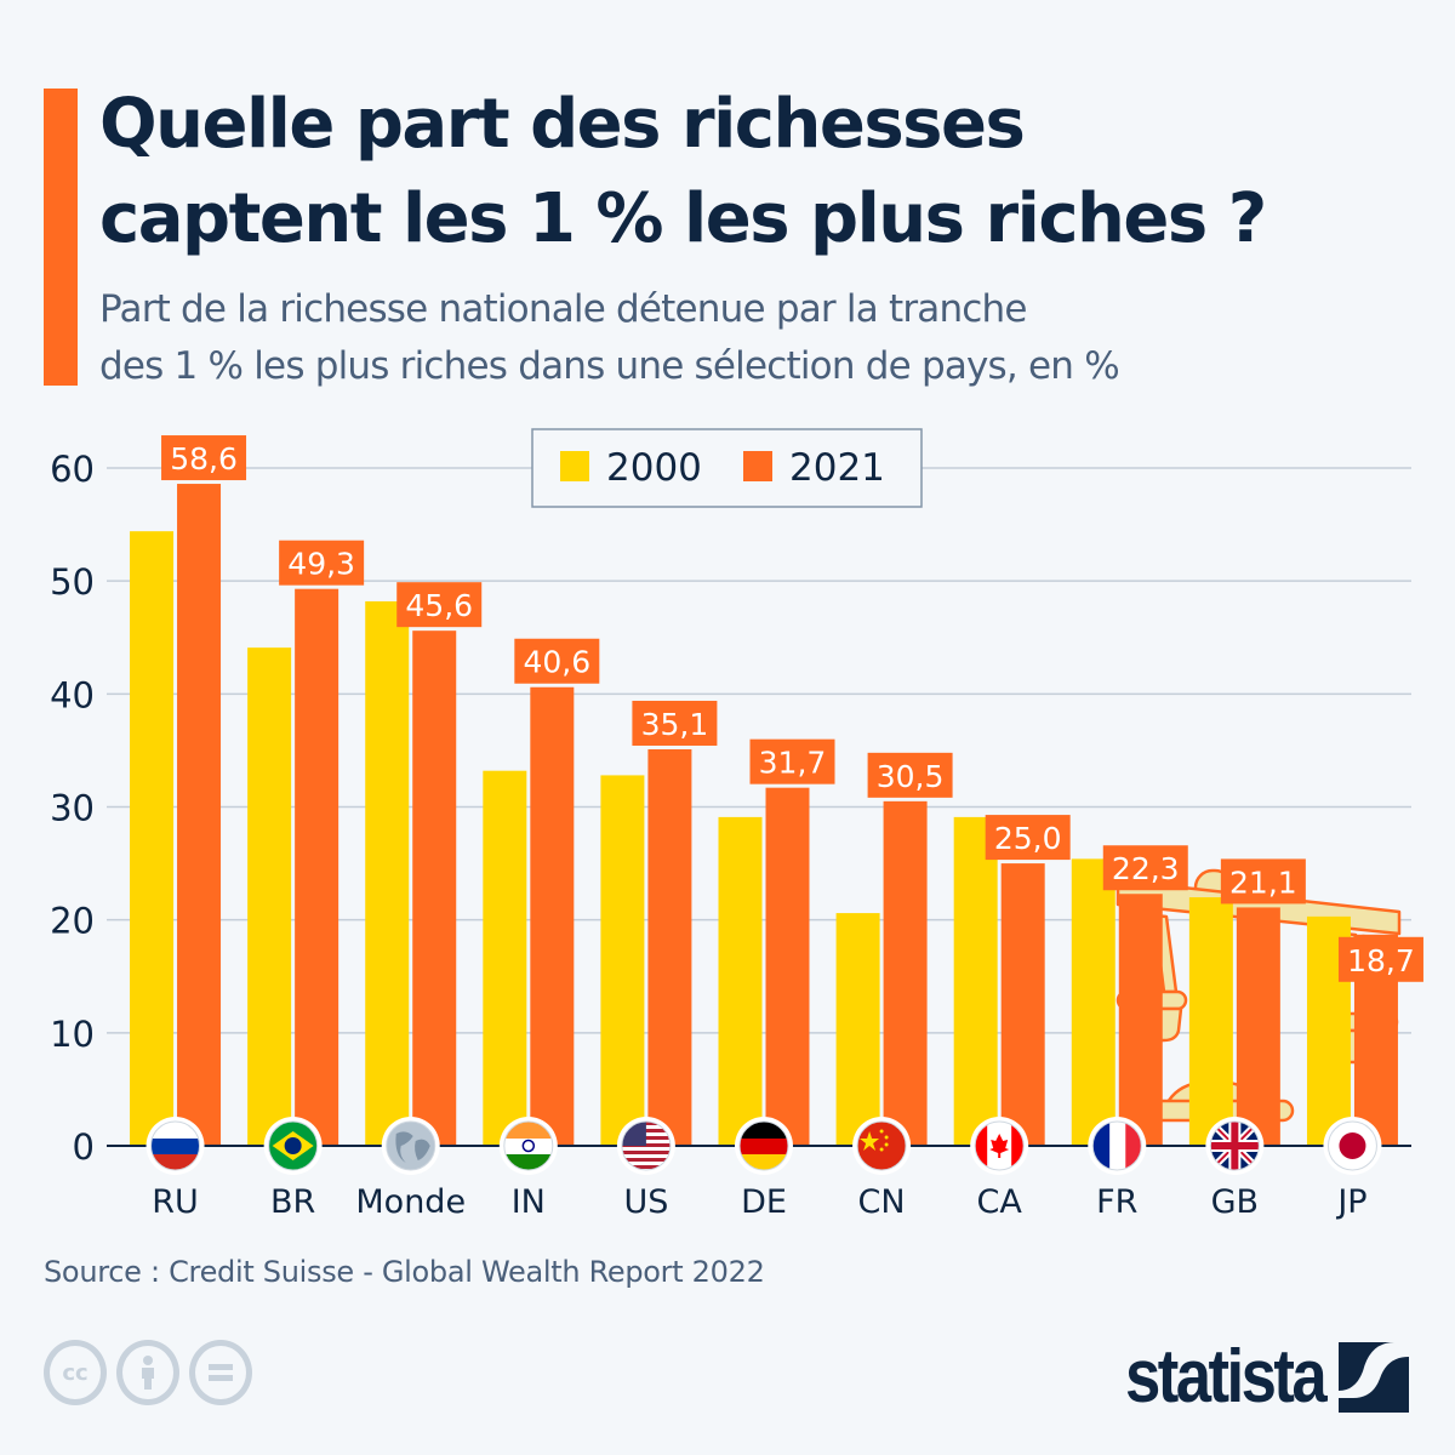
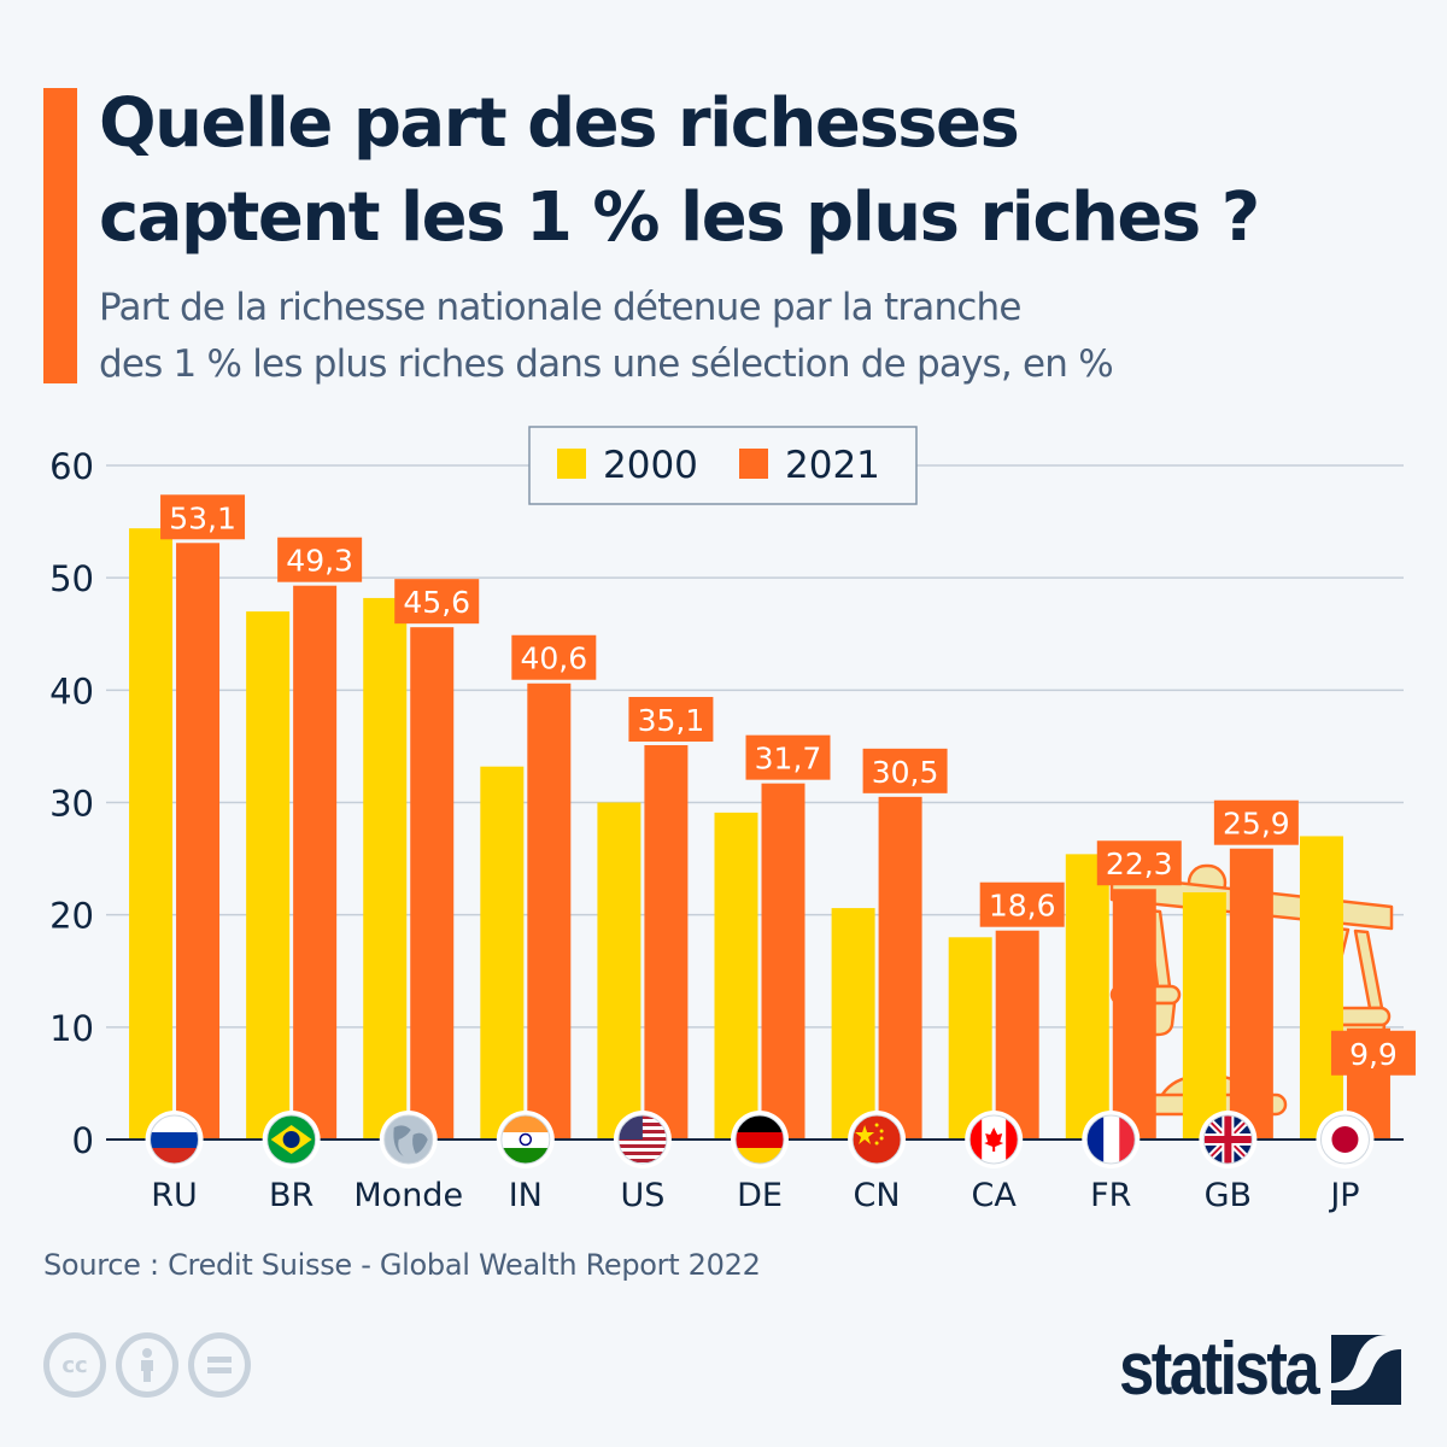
2021/RU: 58,6 -> 53,1
2000/BR: 44 -> 47
2000/US: 33 -> 30
2000/CA: 29 -> 18
2021/CA: 25,0 -> 18,6
2021/GB: 21,1 -> 25,9
2000/JP: 20 -> 27
2021/JP: 18,7 -> 9,9
